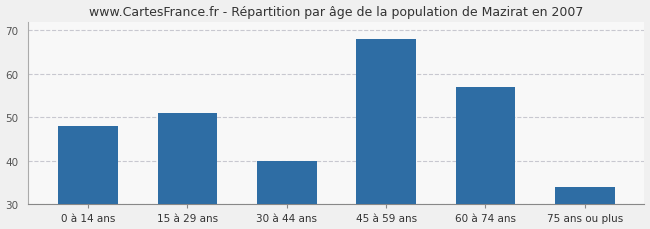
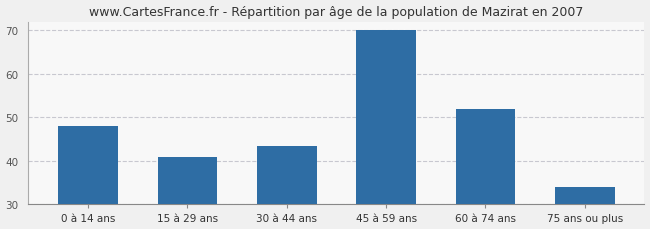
15 à 29 ans: 51.0 -> 41.0
30 à 44 ans: 40.0 -> 43.5
45 à 59 ans: 68.0 -> 70.0
60 à 74 ans: 57.0 -> 52.0
